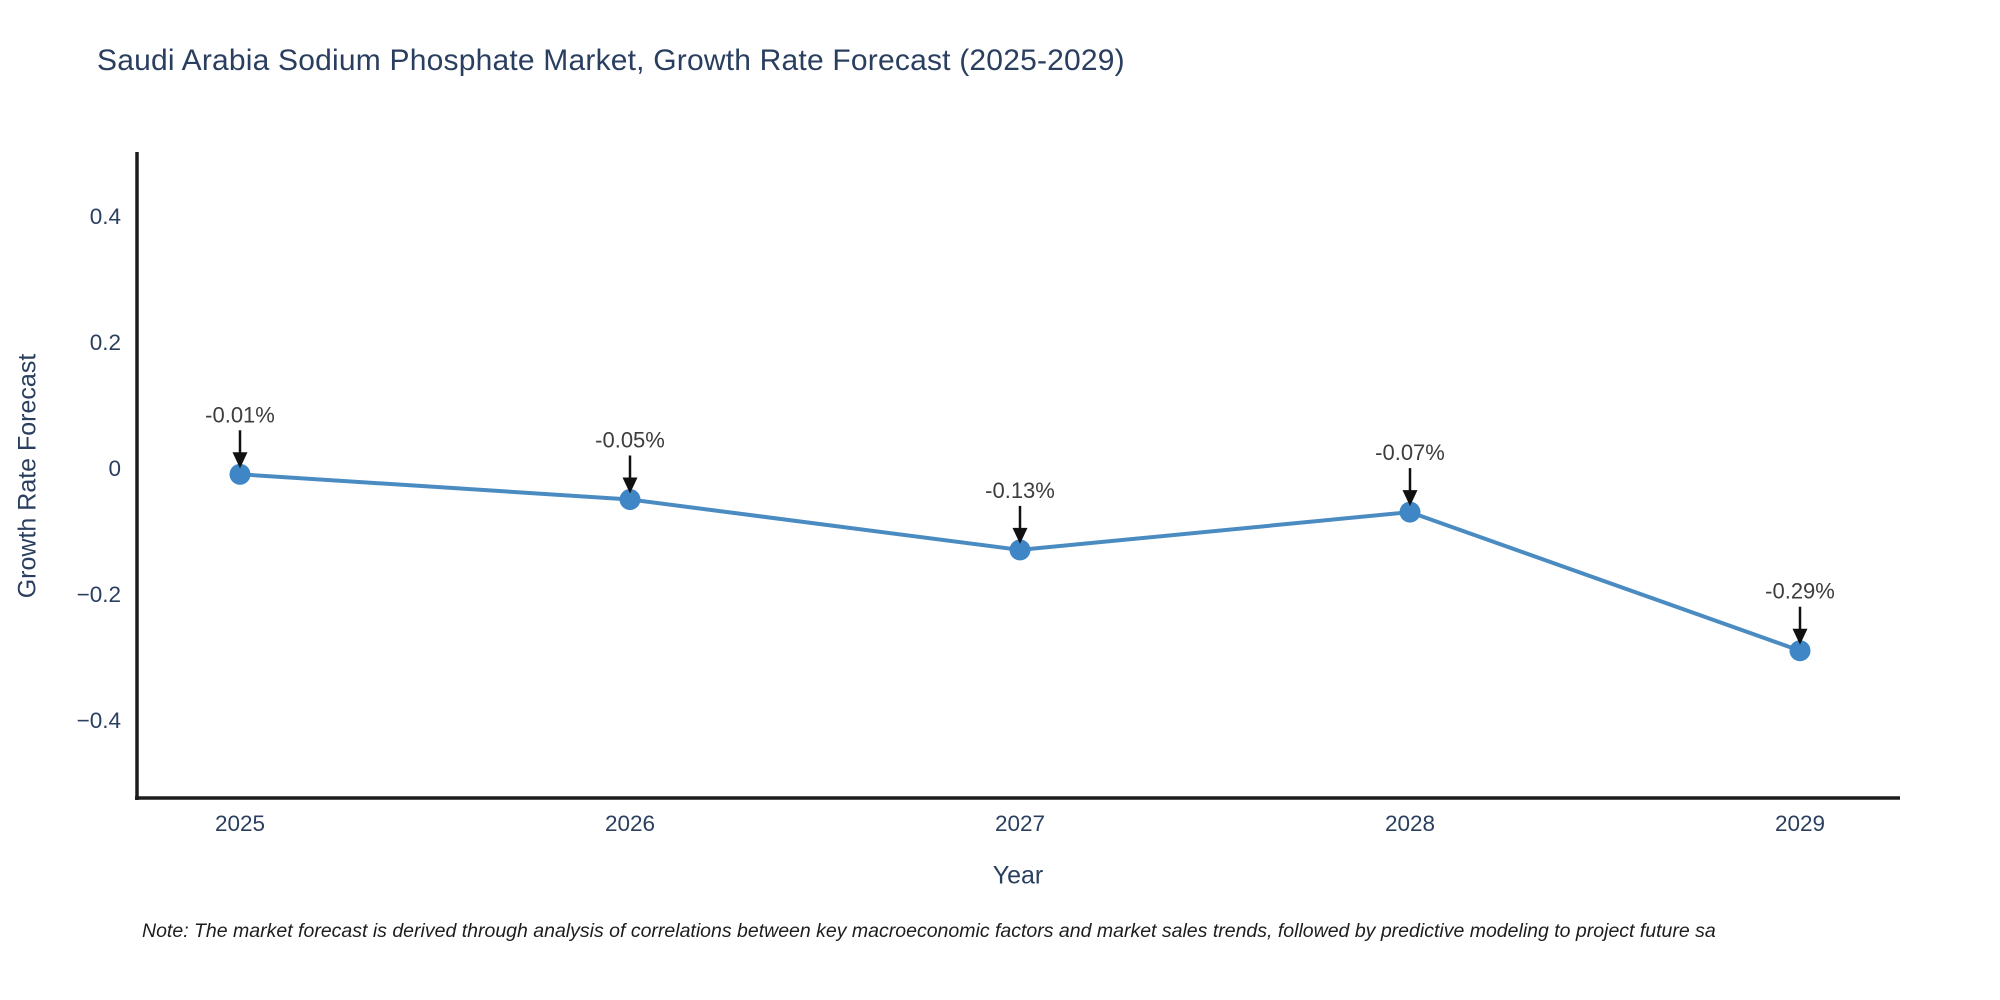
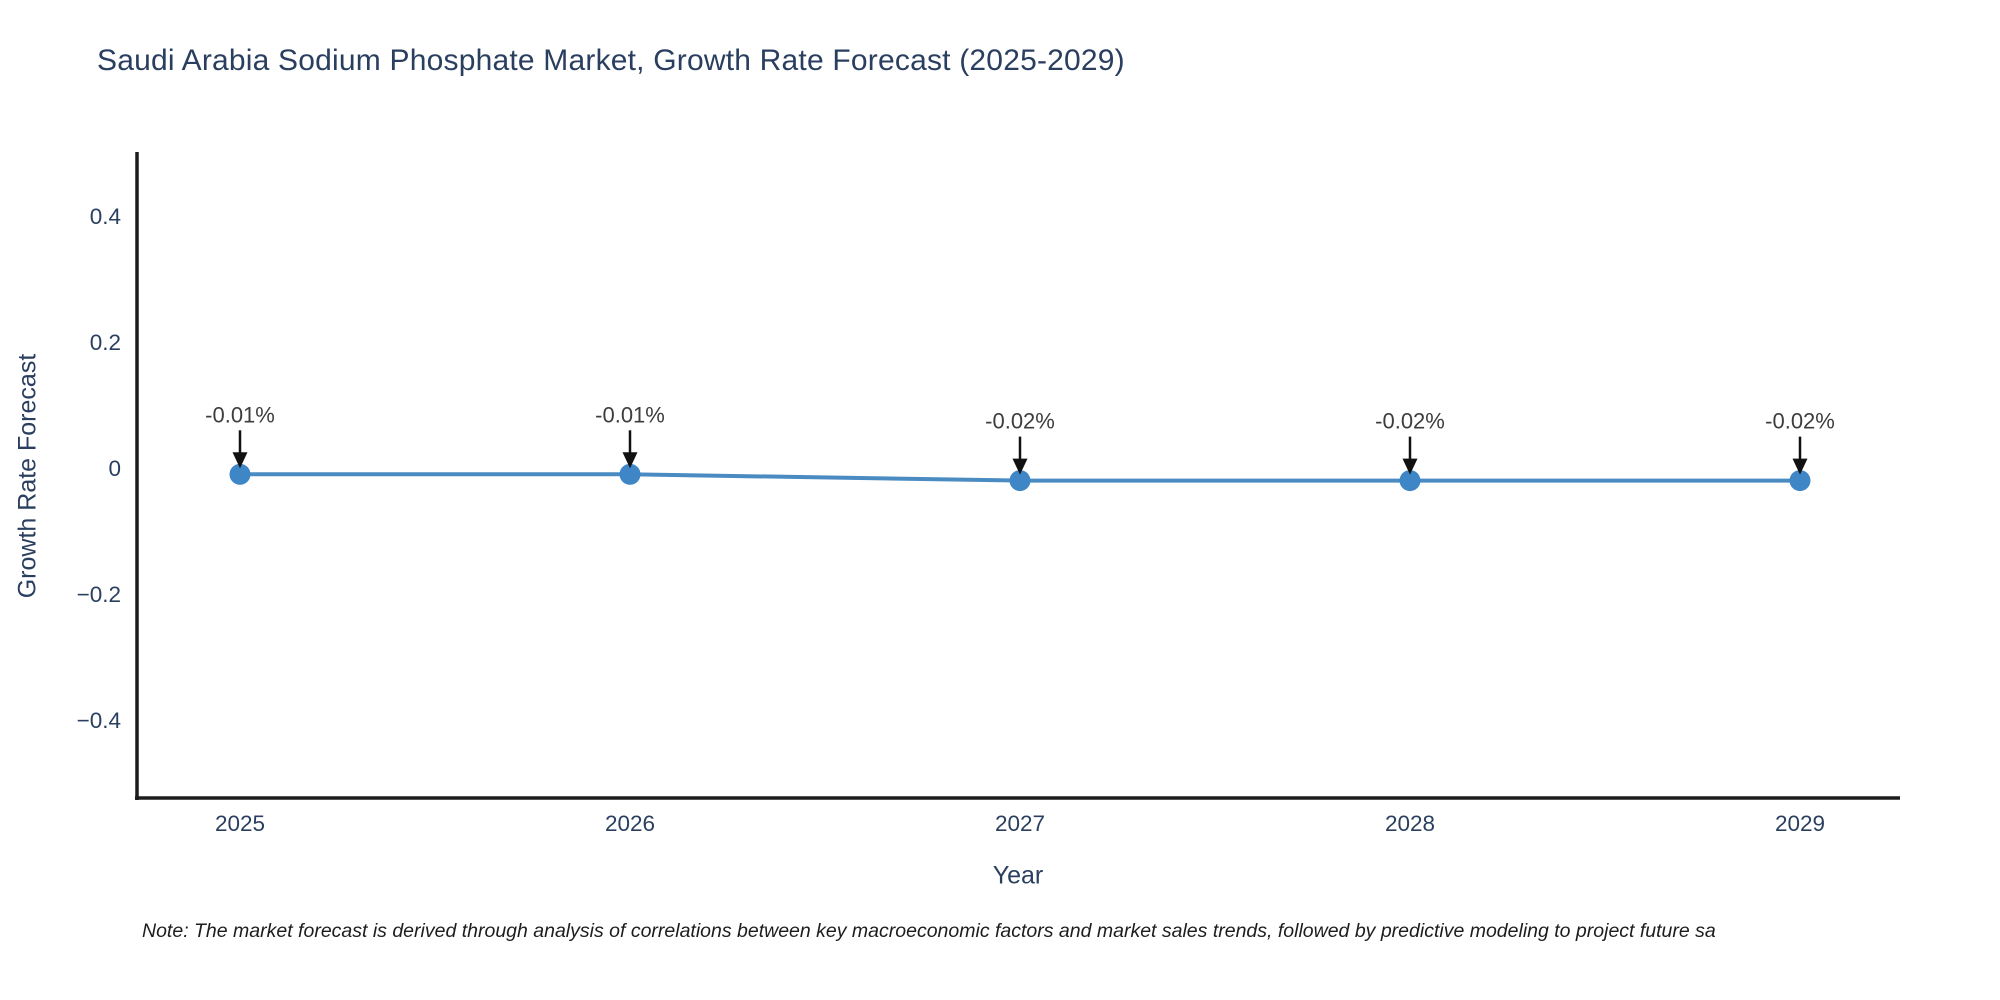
2026: -0.05% -> -0.01%
2027: -0.13% -> -0.02%
2028: -0.07% -> -0.02%
2029: -0.29% -> -0.02%
